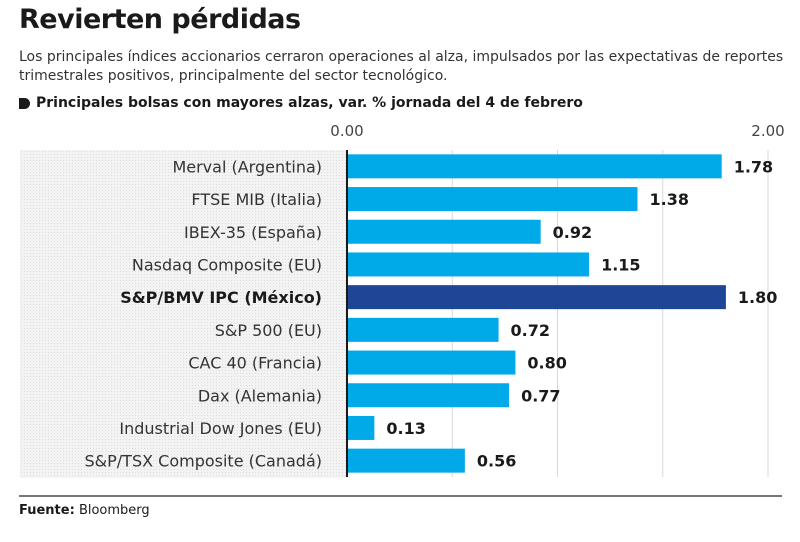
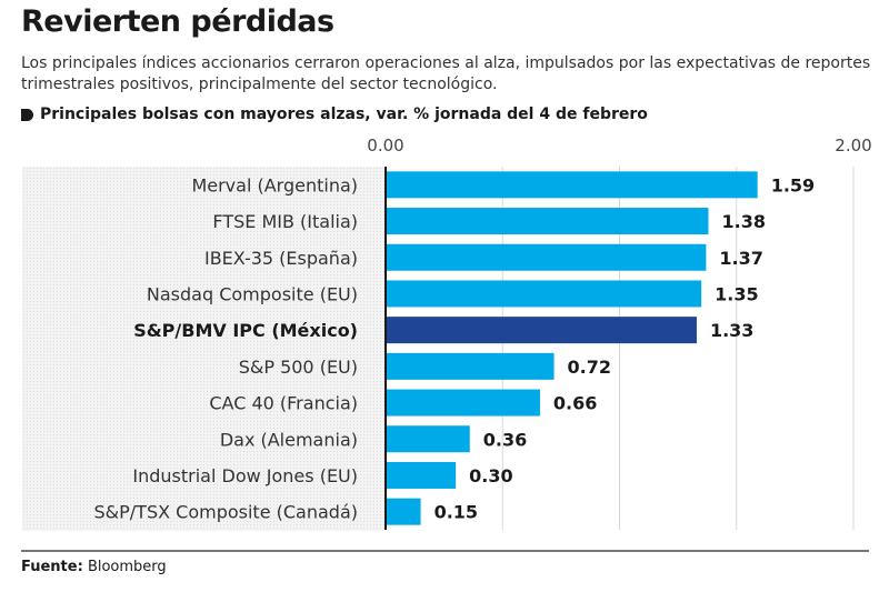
Merval (Argentina): 1.78 -> 1.59
IBEX-35 (España): 0.92 -> 1.37
Nasdaq Composite (EU): 1.15 -> 1.35
S&P/BMV IPC (México): 1.80 -> 1.33
CAC 40 (Francia): 0.80 -> 0.66
Dax (Alemania): 0.77 -> 0.36
Industrial Dow Jones (EU): 0.13 -> 0.30
S&P/TSX Composite (Canadá): 0.56 -> 0.15
